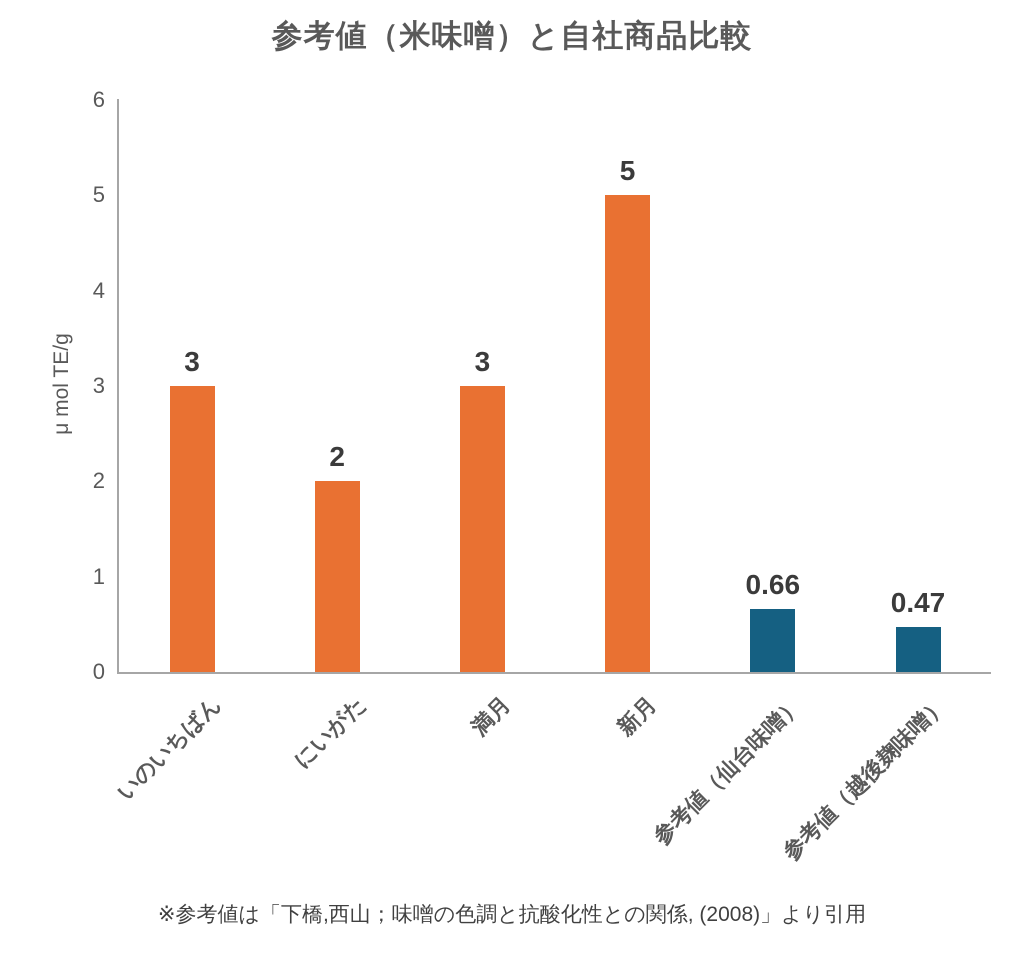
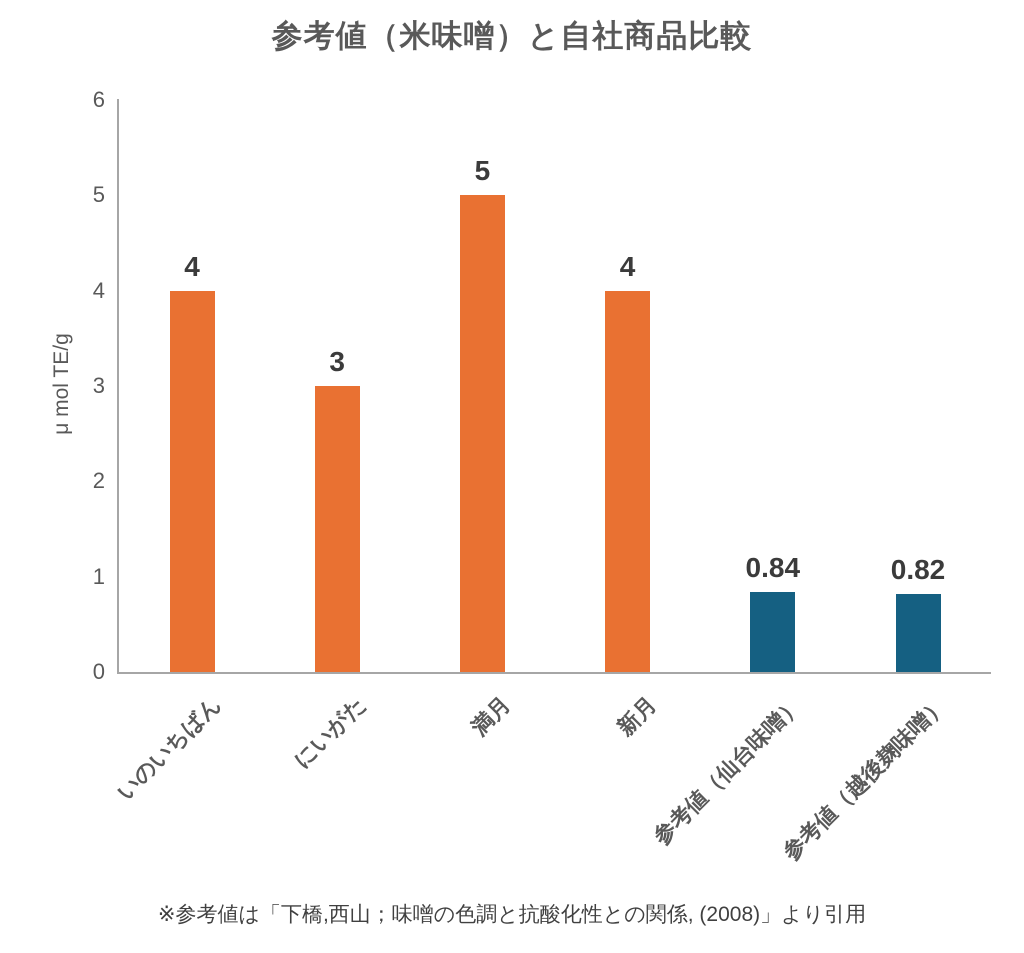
いのいちばん: 3 -> 4
にいがた: 2 -> 3
満月: 3 -> 5
新月: 5 -> 4
参考値（仙台味噌）: 0.66 -> 0.84
参考値（越後麹味噌）: 0.47 -> 0.82
